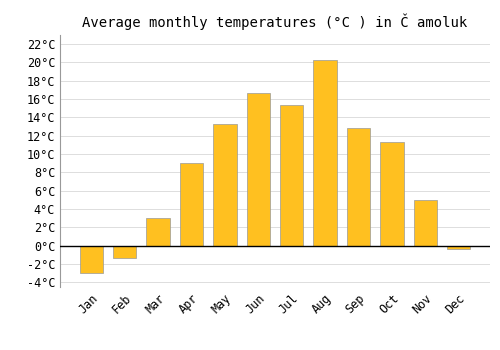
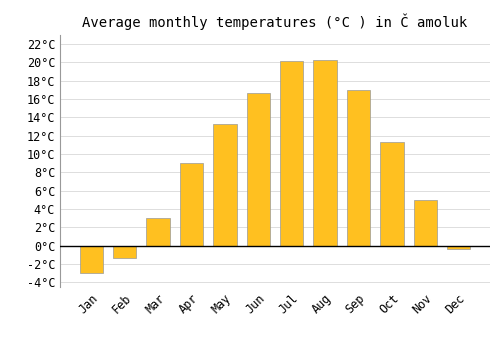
Jul: 15.4°C -> 20.2°C
Sep: 12.8°C -> 17.0°C
